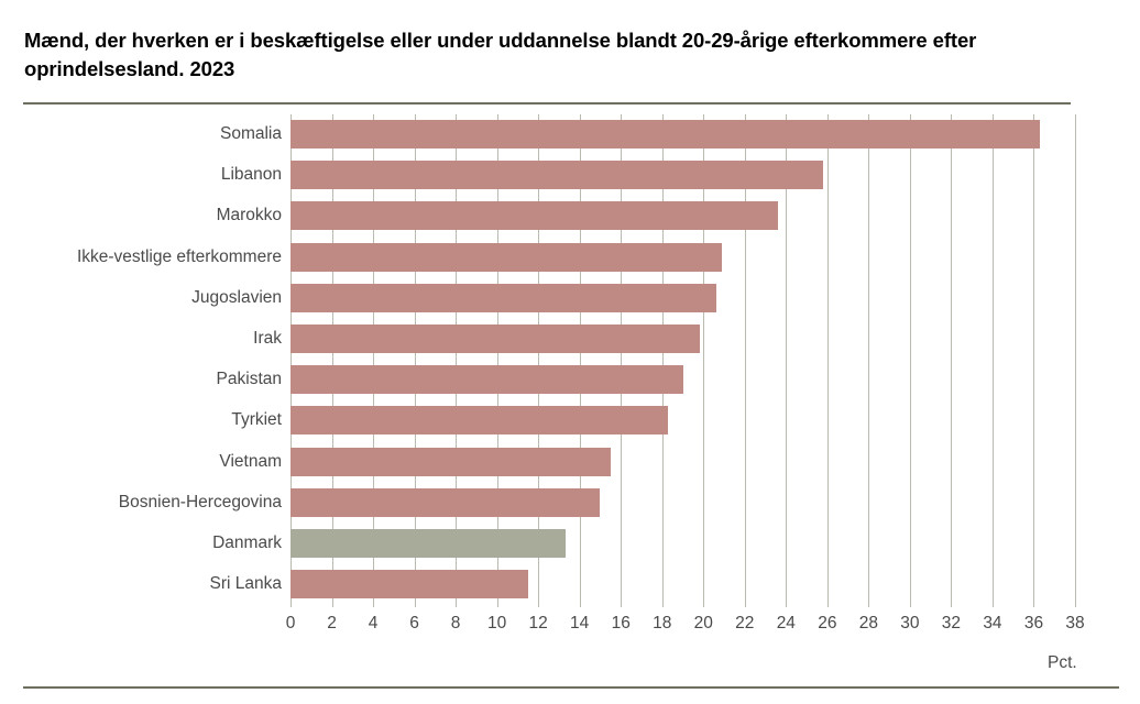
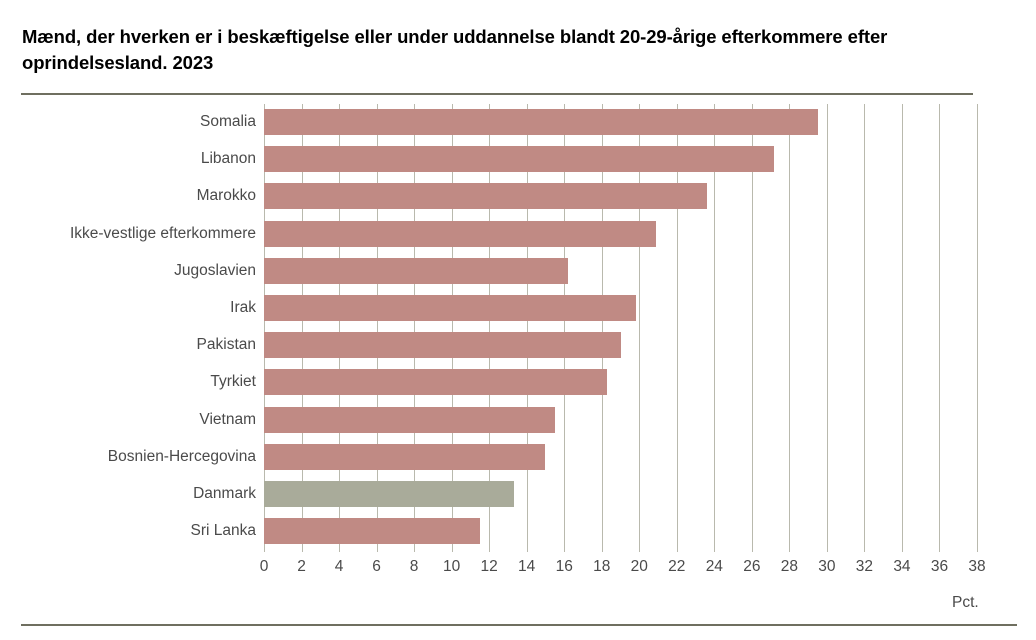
Somalia: 36.3 -> 29.5
Libanon: 25.8 -> 27.2
Jugoslavien: 20.6 -> 16.2
